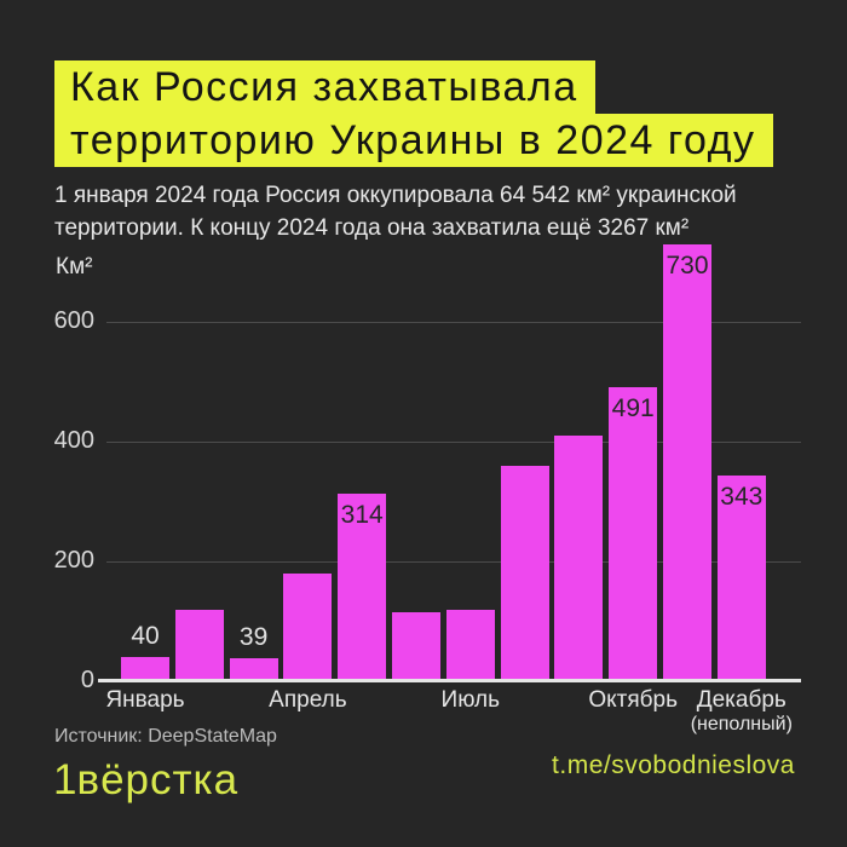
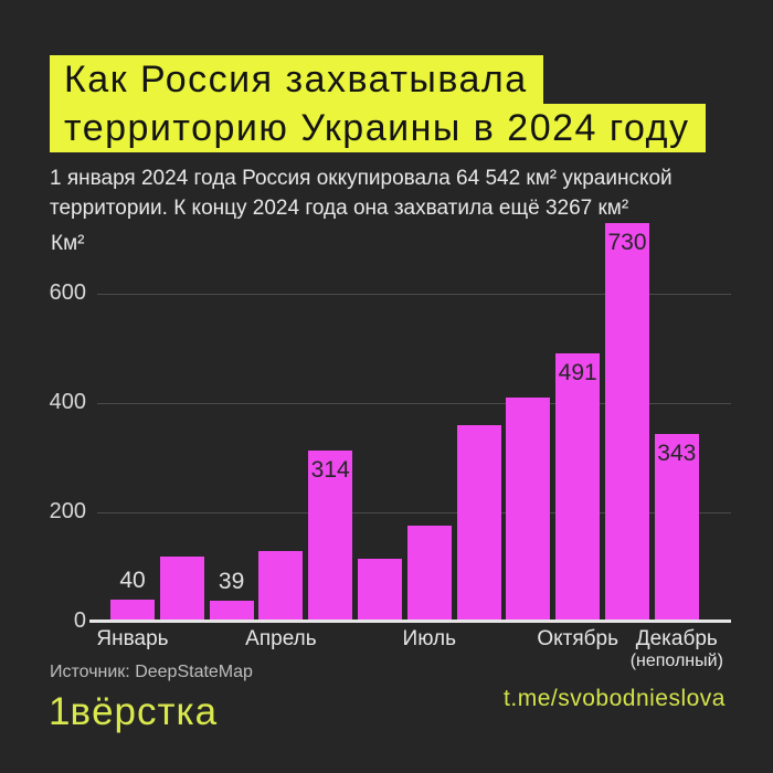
Апрель: 180 -> 130
Июль: 120 -> 180
